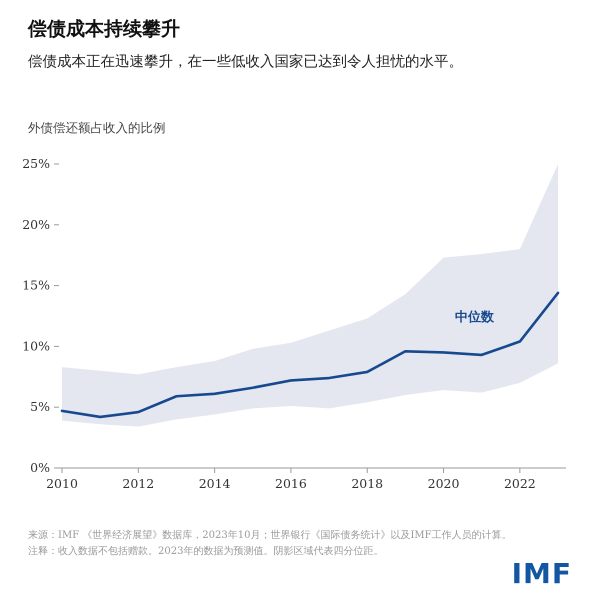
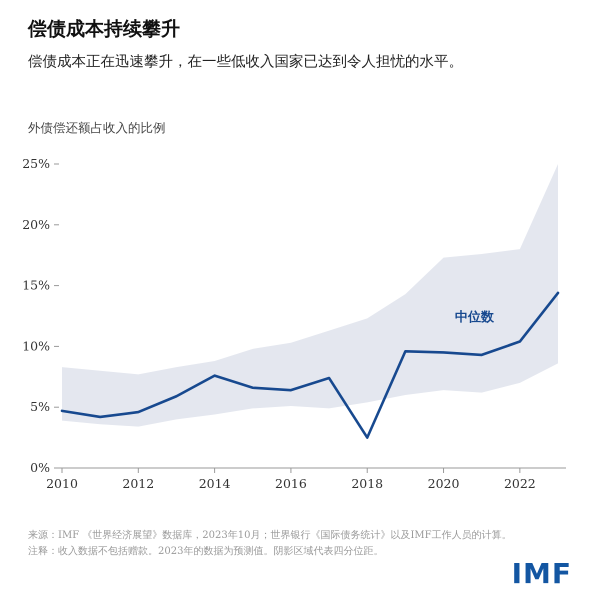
2014: 6.1% -> 7.6%
2016: 7.2% -> 6.4%
2018: 7.9% -> 2.5%
